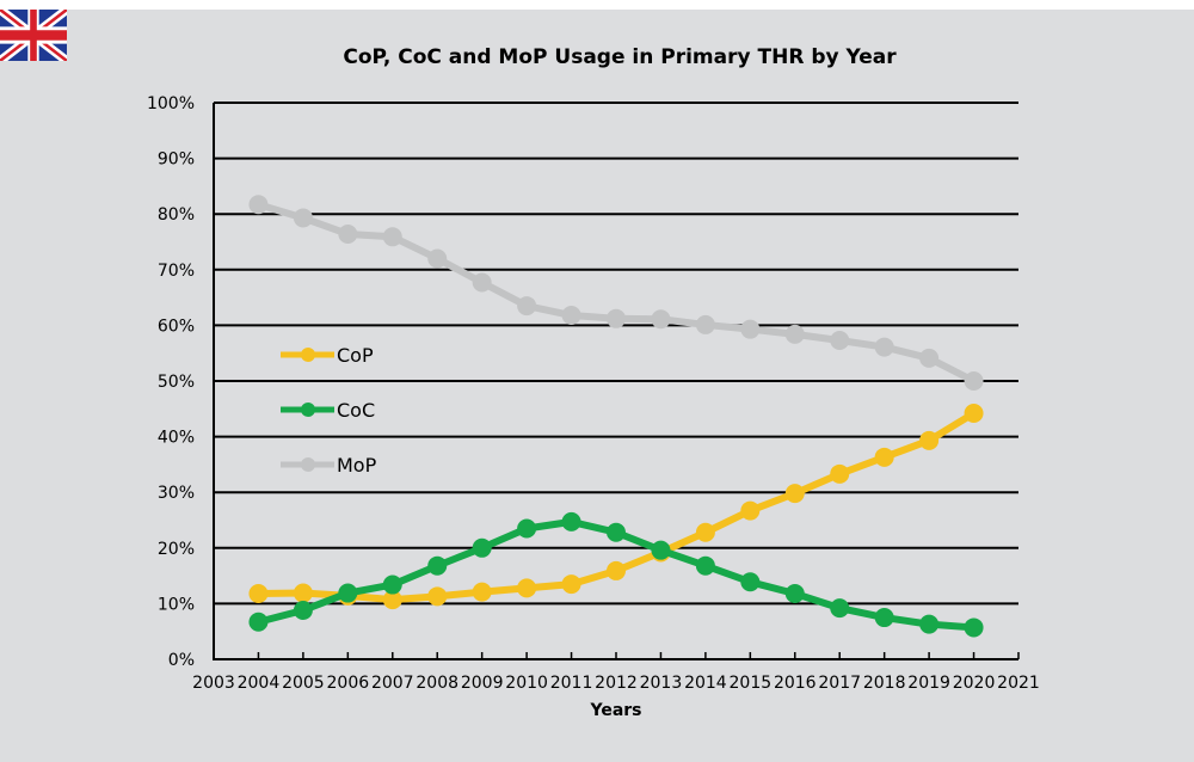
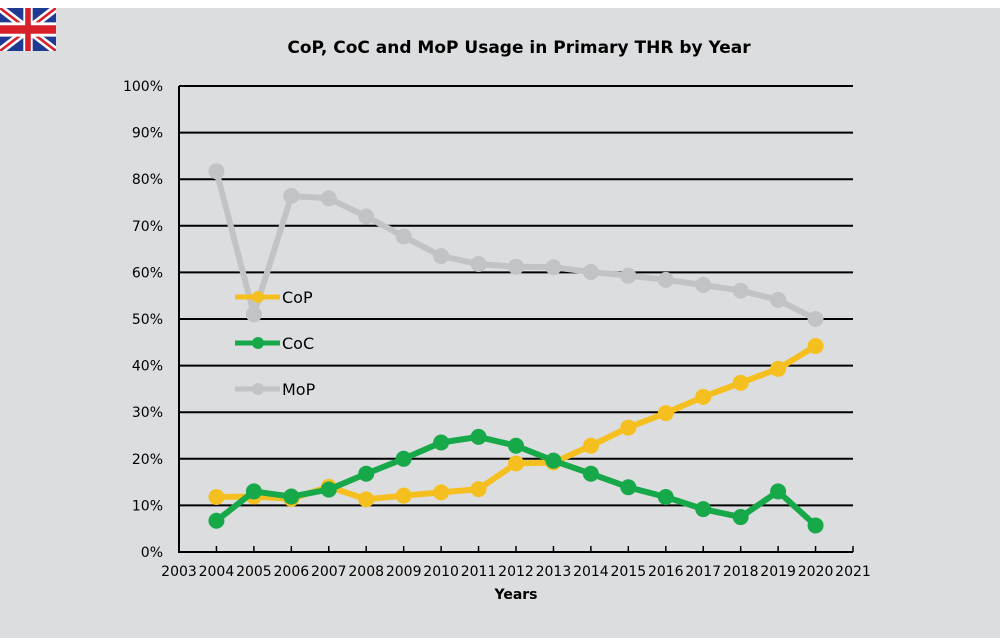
CoC/2005: 9% -> 13%
MoP/2005: 79% -> 51%
CoP/2007: 11% -> 14%
CoP/2012: 16% -> 19%
CoC/2019: 6% -> 13%
